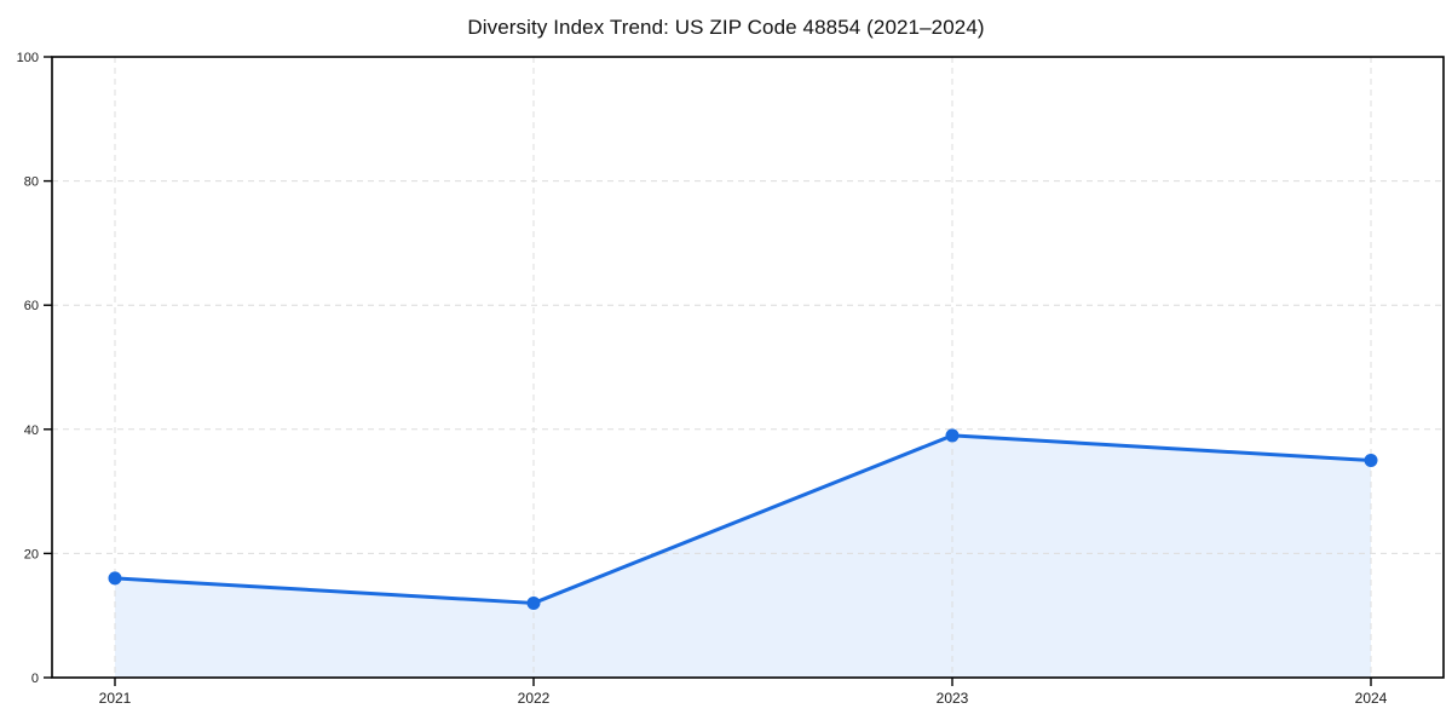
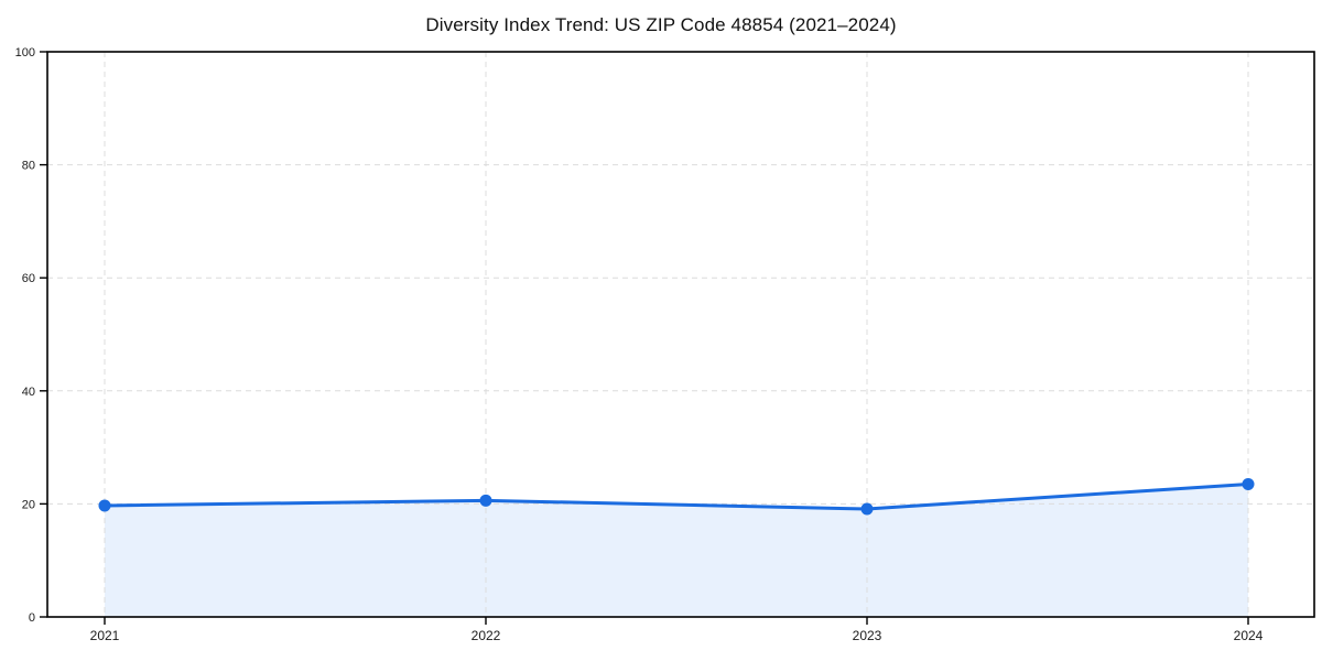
2021: 16 -> 20
2022: 12 -> 21
2023: 39 -> 19
2024: 35 -> 24
